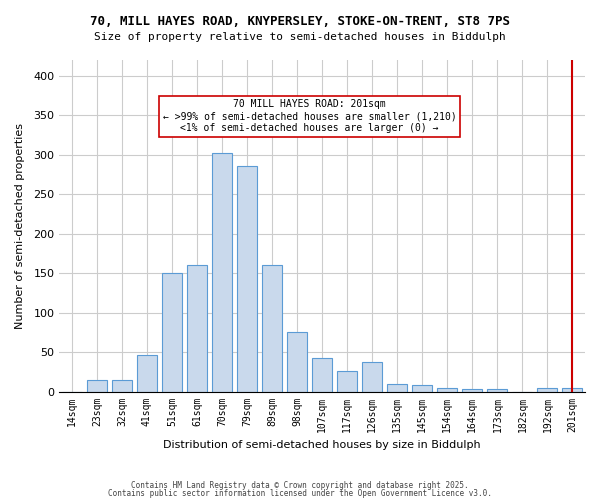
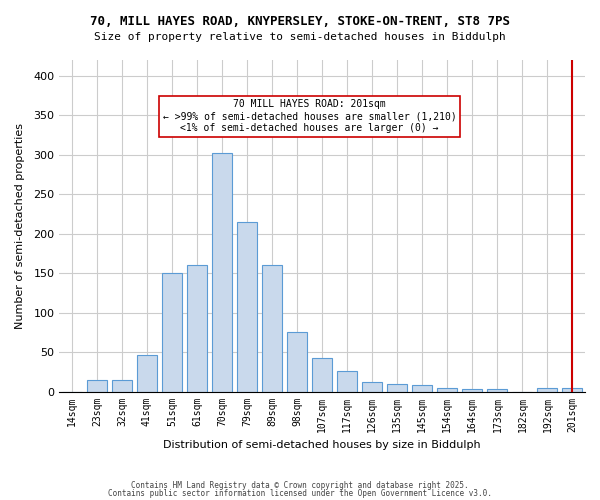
79sqm: 286 -> 215
126sqm: 38 -> 12
